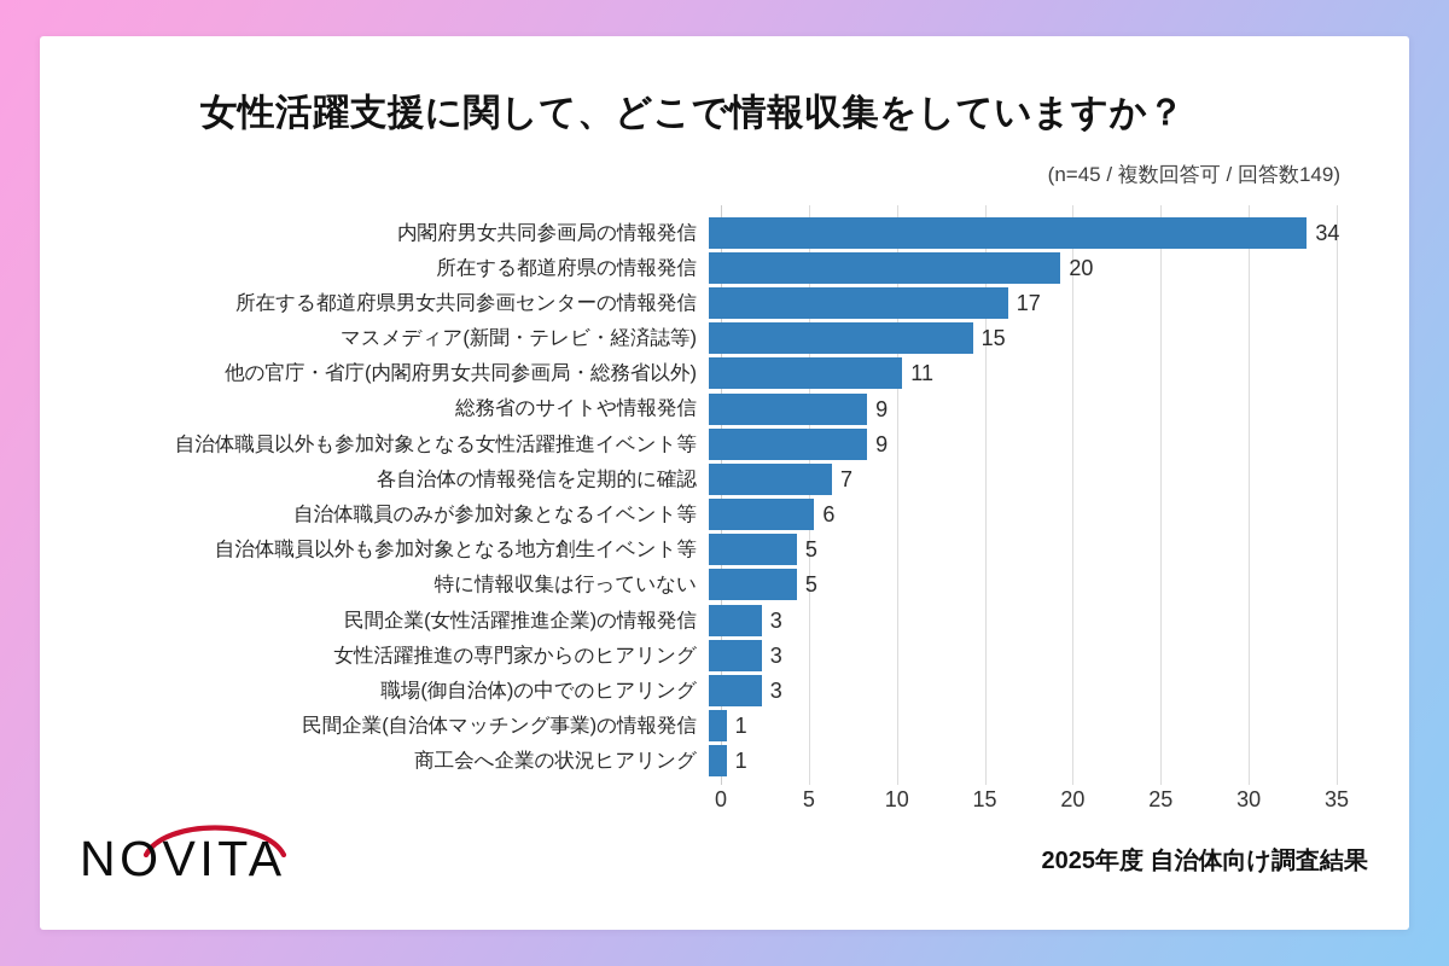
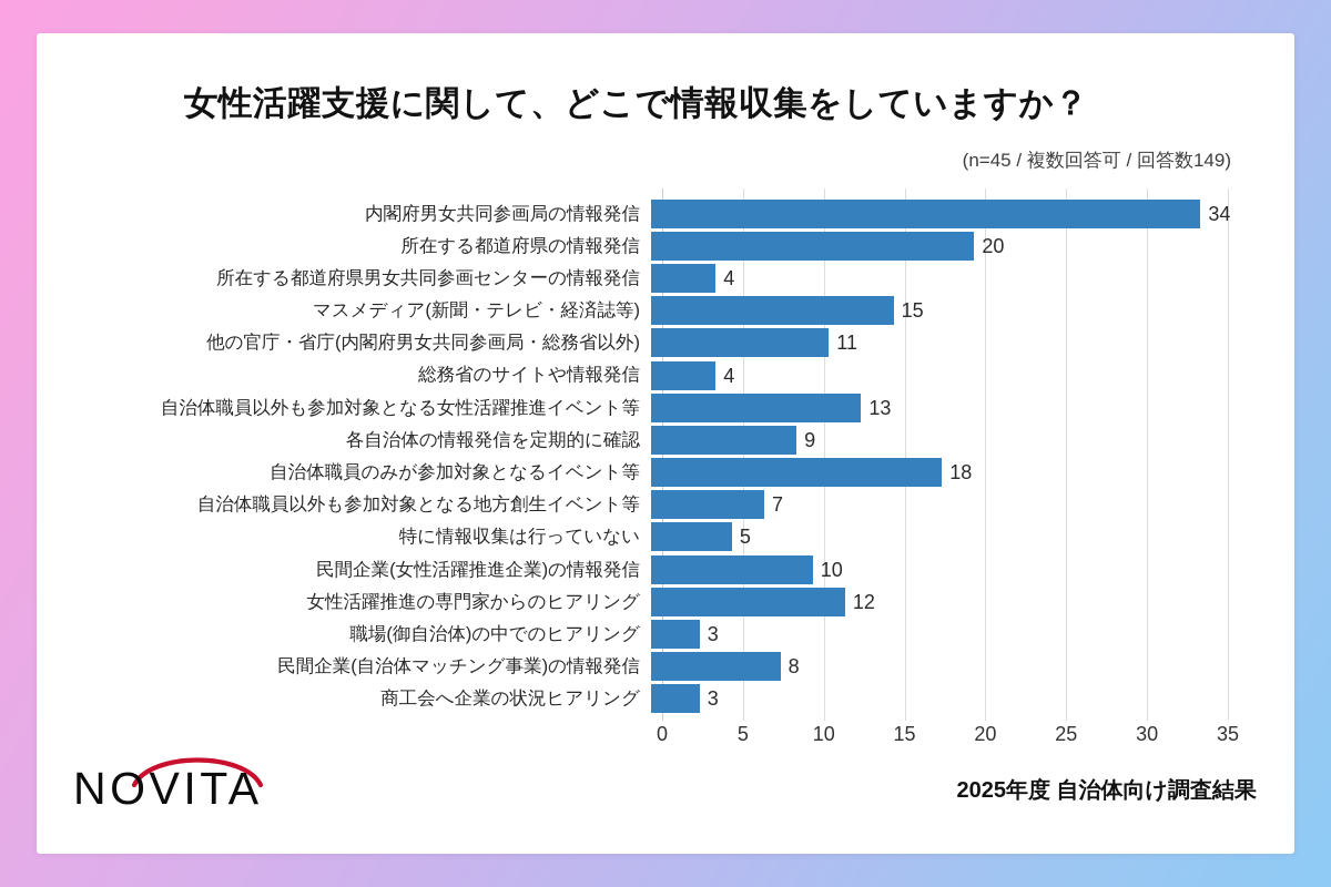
所在する都道府県男女共同参画センターの情報発信: 17 -> 4
総務省のサイトや情報発信: 9 -> 4
自治体職員以外も参加対象となる女性活躍推進イベント等: 9 -> 13
各自治体の情報発信を定期的に確認: 7 -> 9
自治体職員のみが参加対象となるイベント等: 6 -> 18
自治体職員以外も参加対象となる地方創生イベント等: 5 -> 7
民間企業(女性活躍推進企業)の情報発信: 3 -> 10
女性活躍推進の専門家からのヒアリング: 3 -> 12
民間企業(自治体マッチング事業)の情報発信: 1 -> 8
商工会へ企業の状況ヒアリング: 1 -> 3
